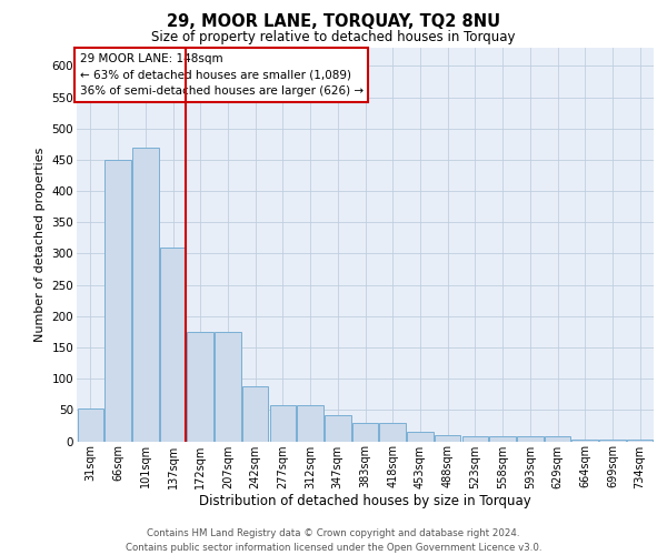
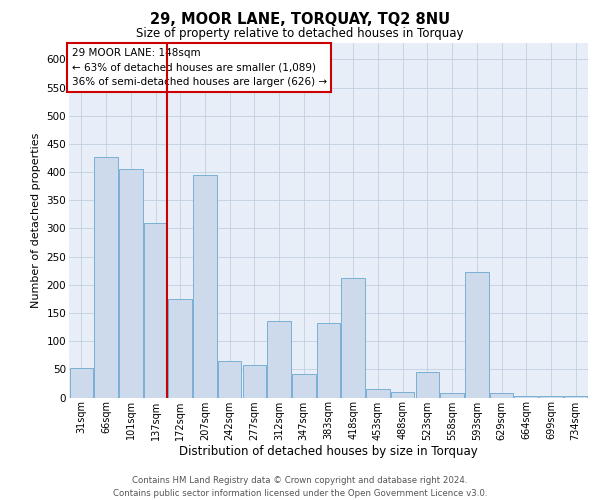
66sqm: 450 -> 426
101sqm: 470 -> 406
207sqm: 175 -> 394
242sqm: 88 -> 64
312sqm: 58 -> 136
383sqm: 30 -> 132
418sqm: 30 -> 212
523sqm: 8 -> 46
593sqm: 8 -> 222
